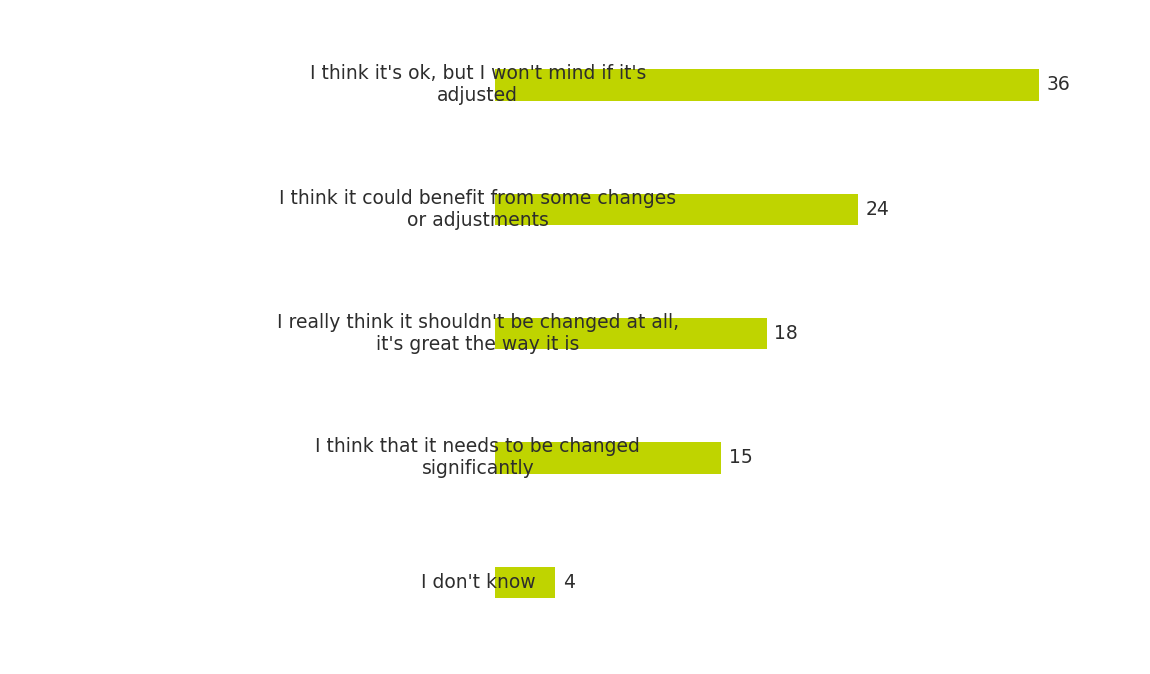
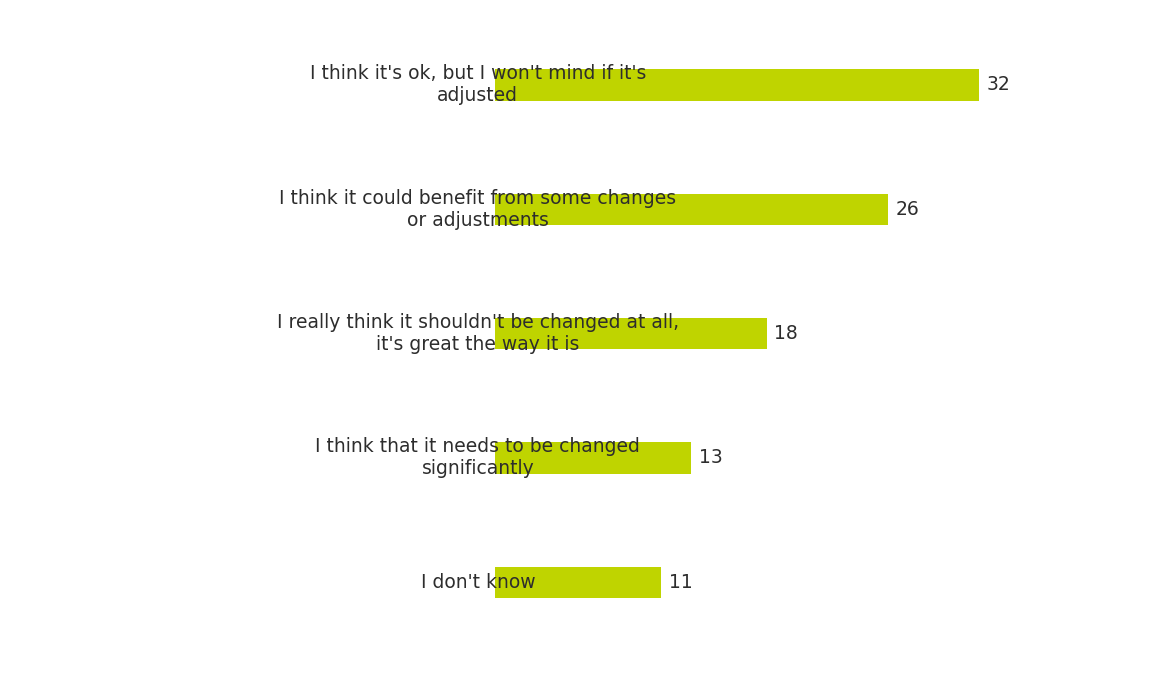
I think it's ok, but I won't mind if it's adjusted: 36 -> 32
I think it could benefit from some changes or adjustments: 24 -> 26
I think that it needs to be changed significantly: 15 -> 13
I don't know: 4 -> 11
